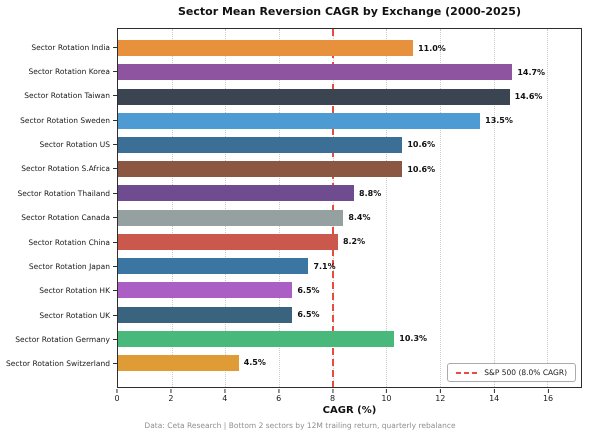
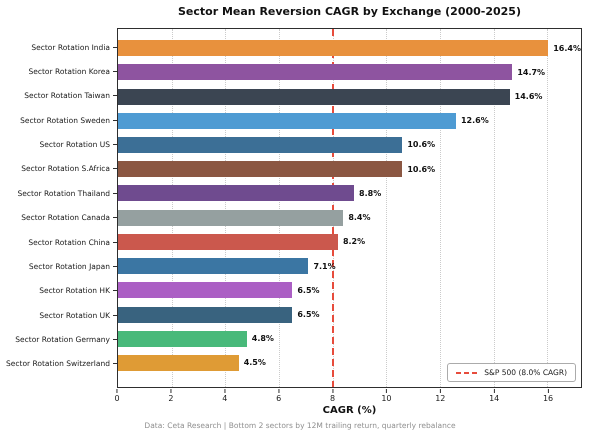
Sector Rotation India: 11.0% -> 16.4%
Sector Rotation Sweden: 13.5% -> 12.6%
Sector Rotation Germany: 10.3% -> 4.8%
